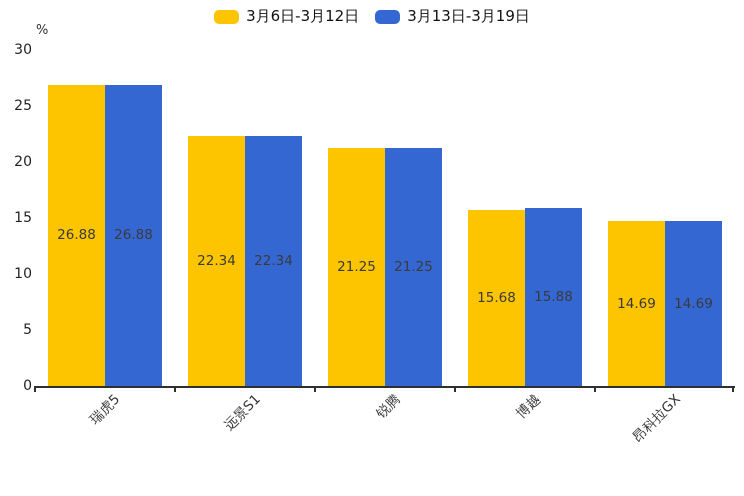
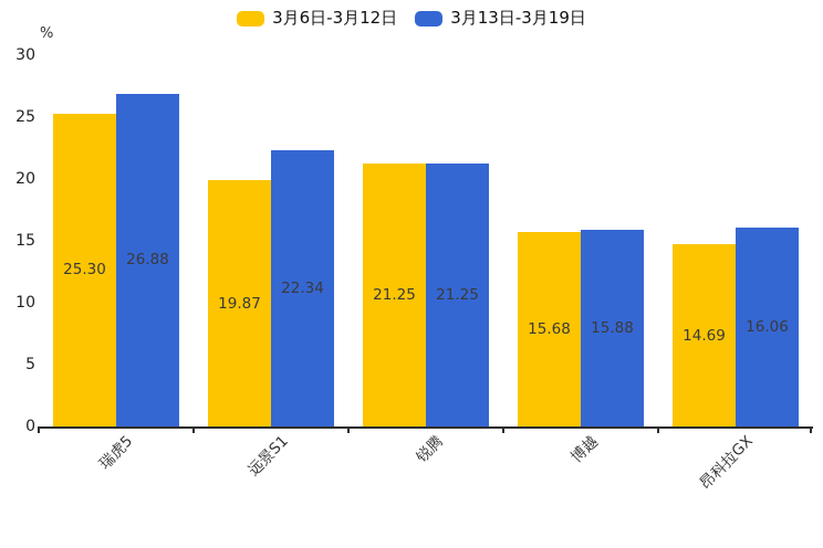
3月6日-3月12日/瑞虎5: 26.88 -> 25.30
3月6日-3月12日/远景S1: 22.34 -> 19.87
3月13日-3月19日/昂科拉GX: 14.69 -> 16.06
